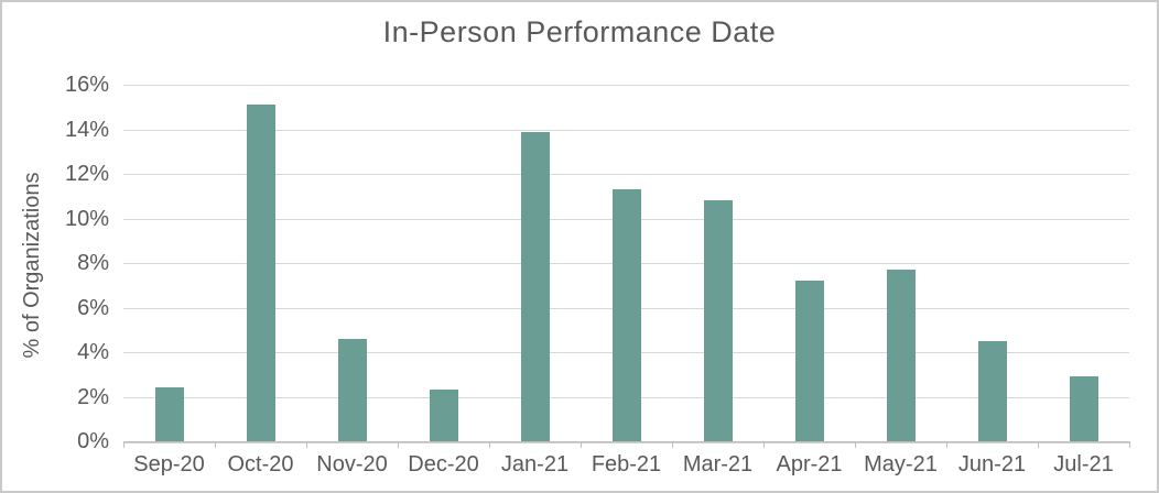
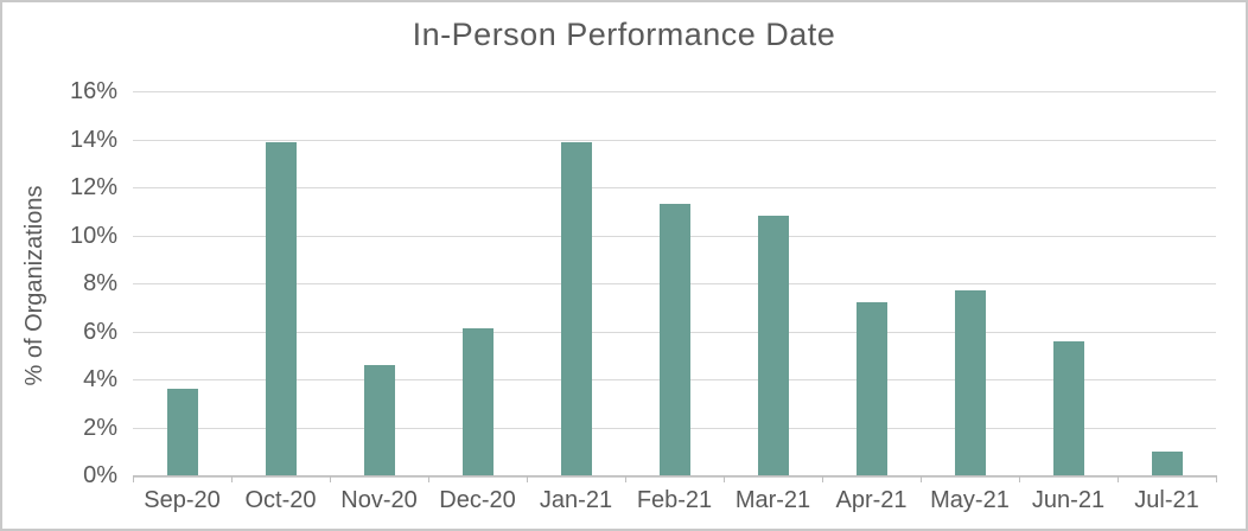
Sep-20: 2.4% -> 3.6%
Oct-20: 15.1% -> 13.9%
Dec-20: 2.3% -> 6.1%
Jun-21: 4.5% -> 5.6%
Jul-21: 2.9% -> 1.0%
